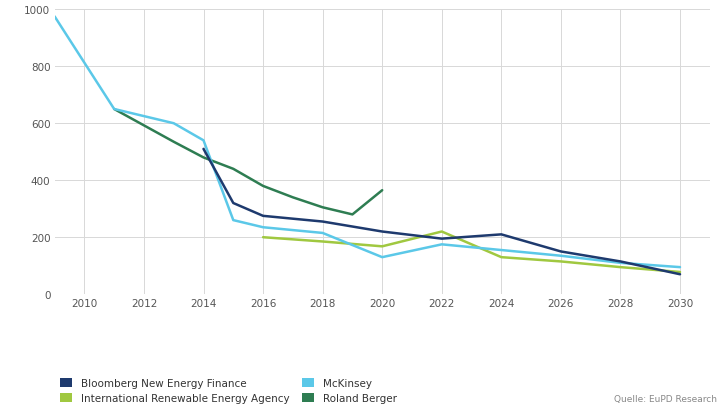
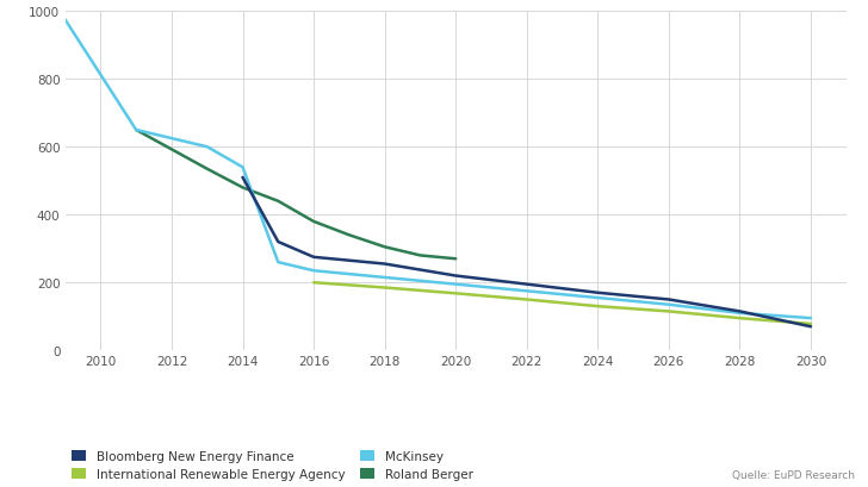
McKinsey/2020: 130 -> 195
Roland Berger/2020: 365 -> 270
International Renewable Energy Agency/2022: 220 -> 150
Bloomberg New Energy Finance/2024: 210 -> 170
